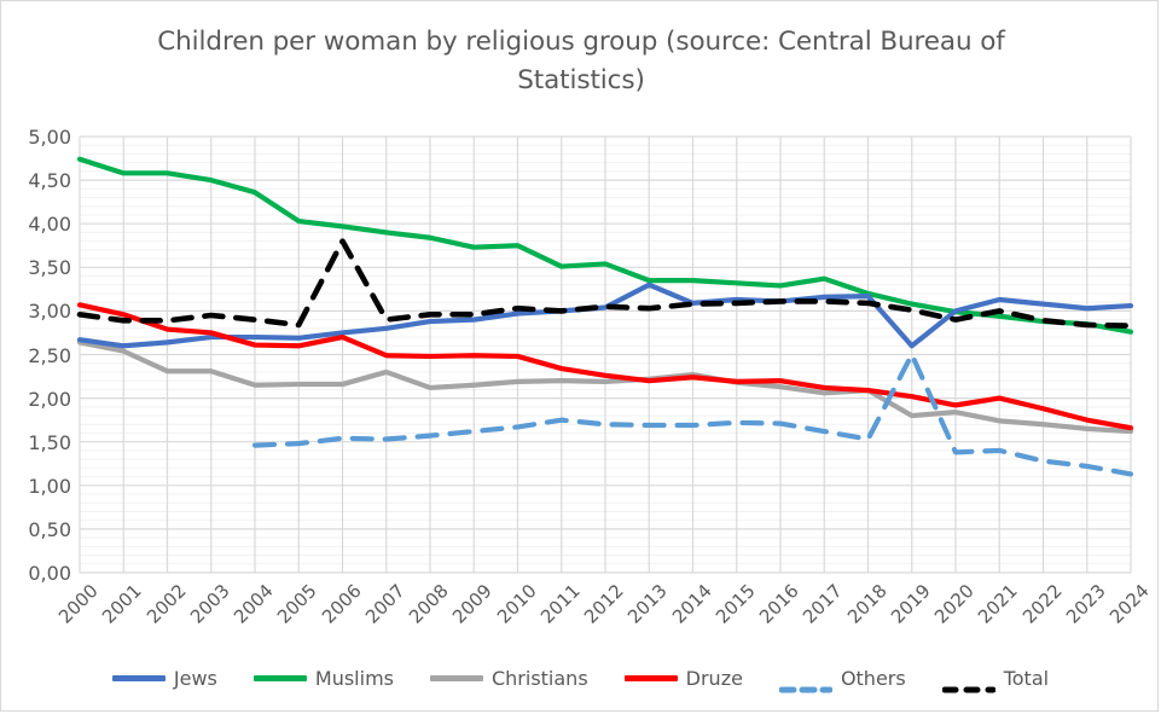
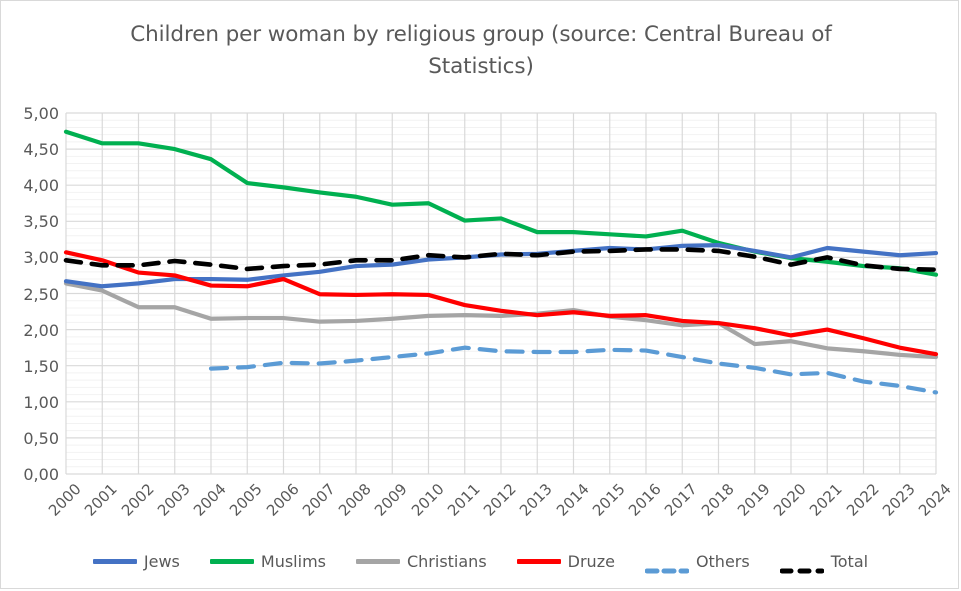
Total/2006: 3,8 -> 2,9
Christians/2007: 2,3 -> 2,1
Jews/2013: 3,3 -> 3,0
Jews/2019: 2,6 -> 3,1
Others/2019: 2,5 -> 1,5
